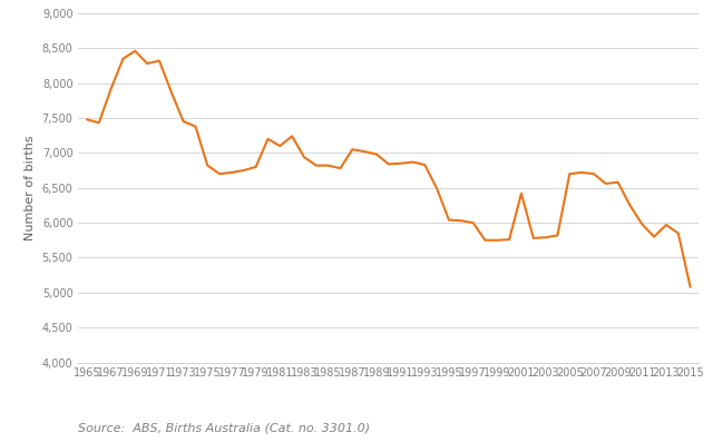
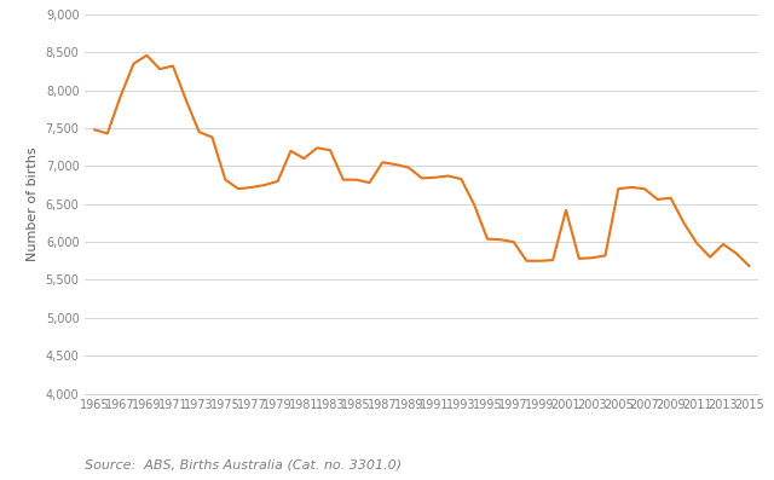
1983: 6,940 -> 7,210
2015: 5,080 -> 5,680
